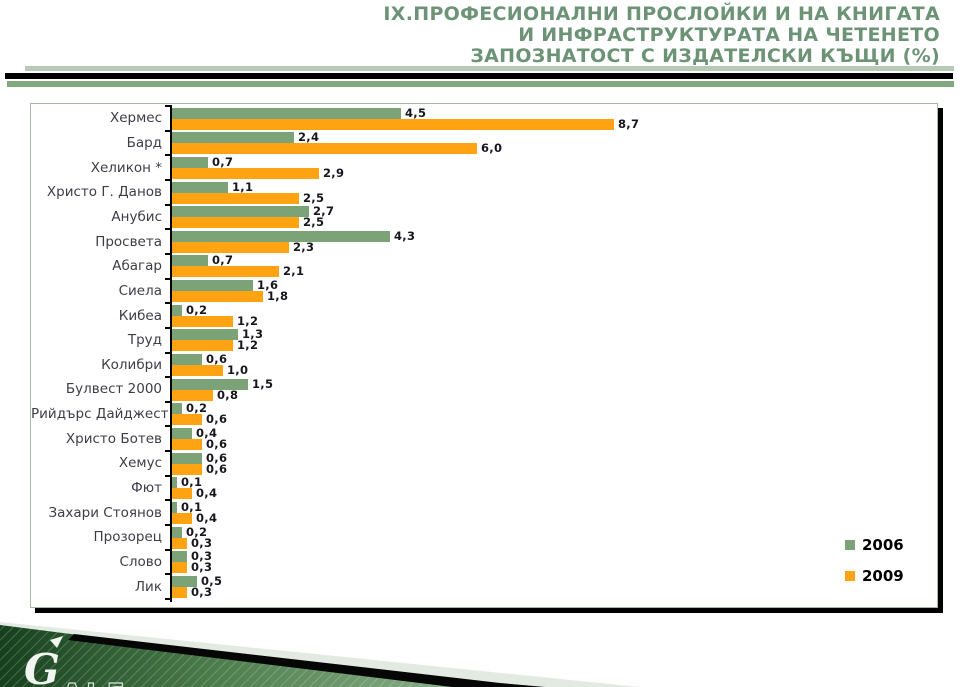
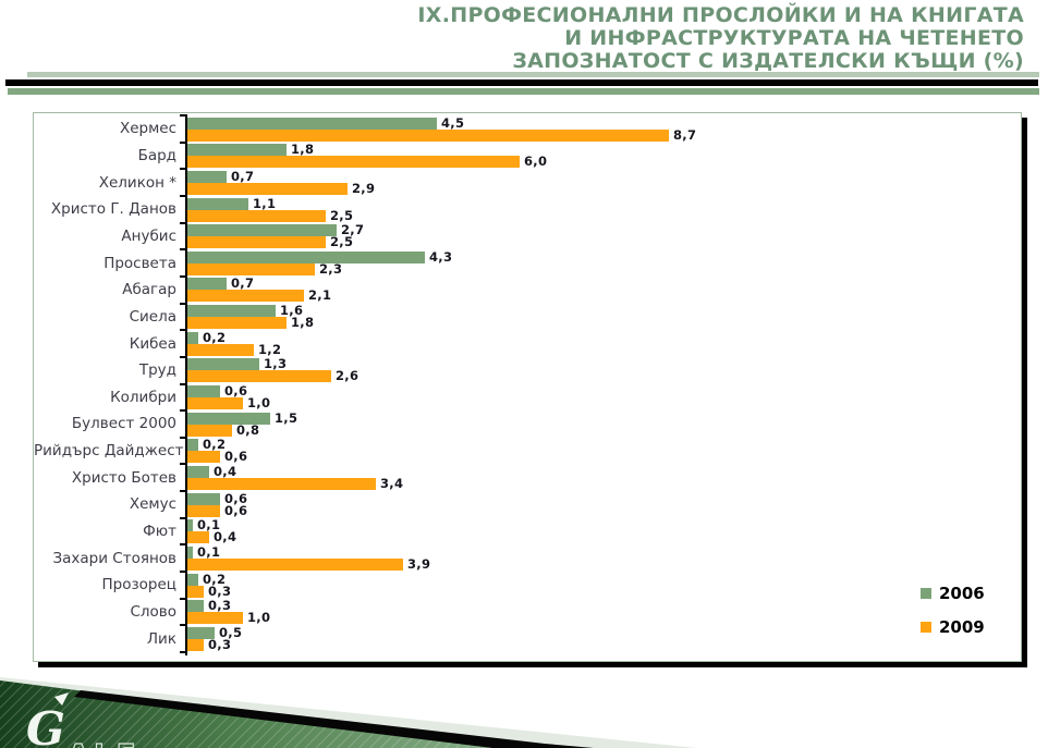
2006/Бард: 2,4 -> 1,8
2009/Труд: 1,2 -> 2,6
2009/Христо Ботев: 0,6 -> 3,4
2009/Захари Стоянов: 0,4 -> 3,9
2009/Слово: 0,3 -> 1,0
